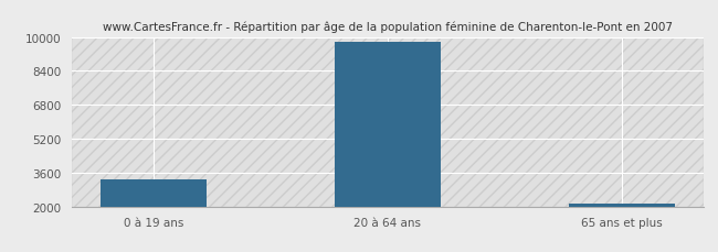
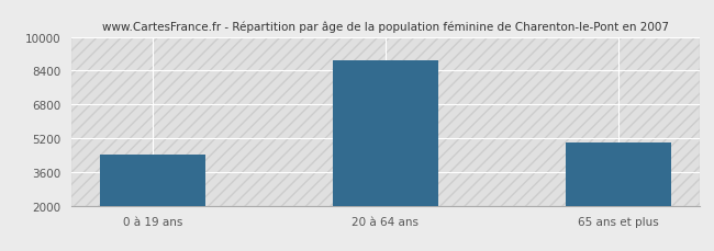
0 à 19 ans: 3300 -> 4400
20 à 64 ans: 9800 -> 8900
65 ans et plus: 2200 -> 5000
